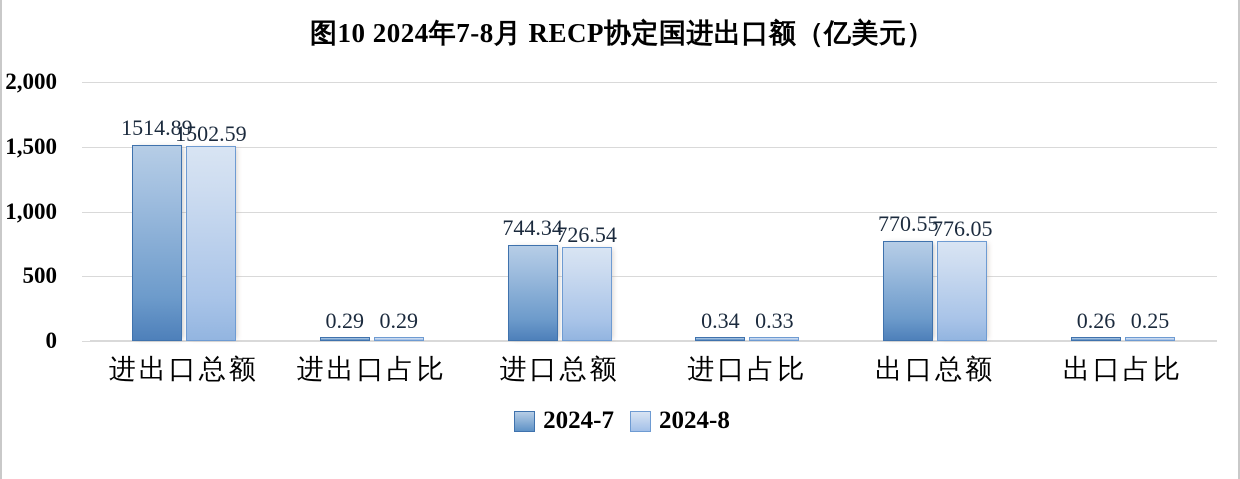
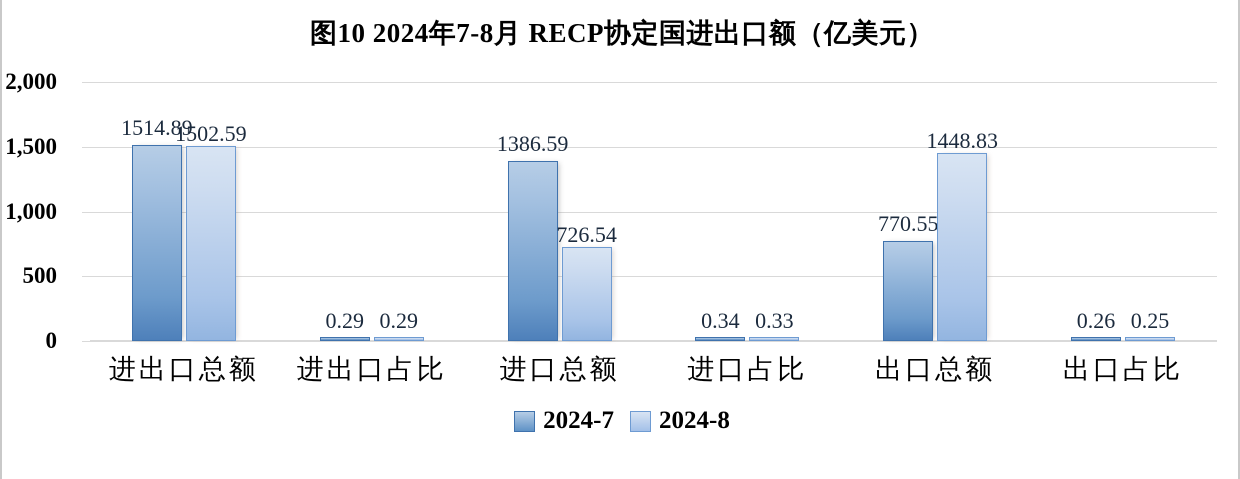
2024-7/进口总额: 744.34 -> 1386.59
2024-8/出口总额: 776.05 -> 1448.83
